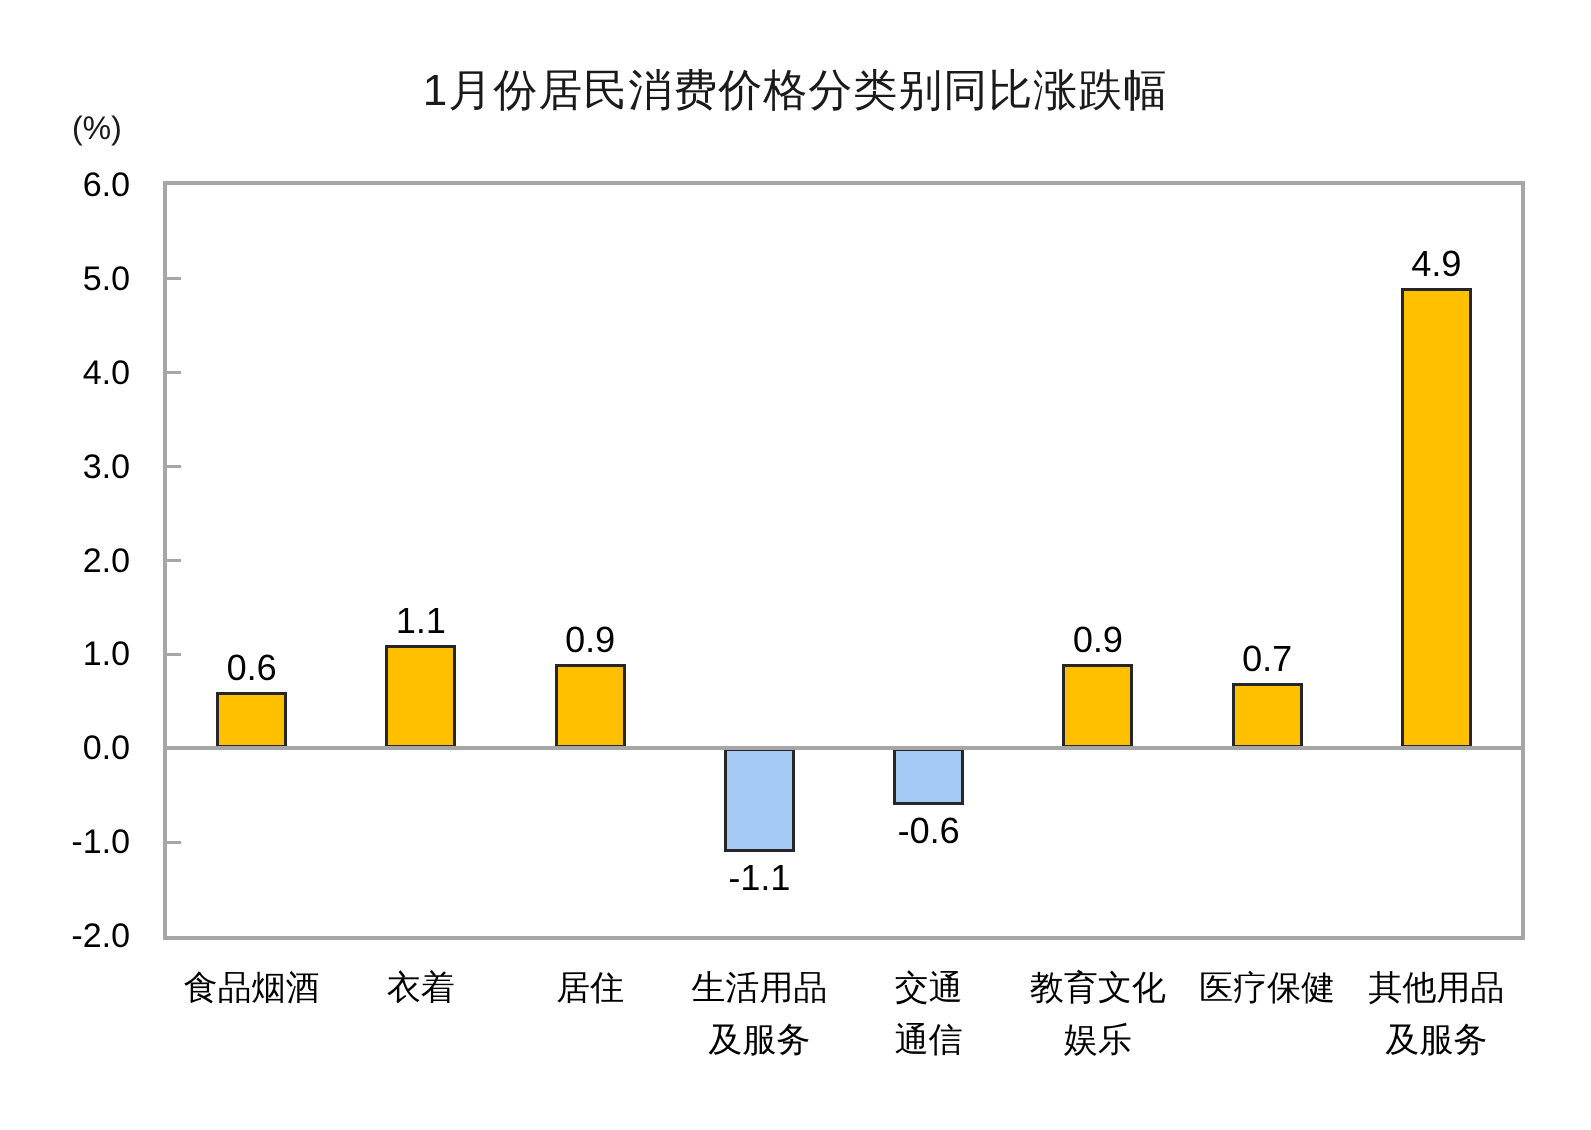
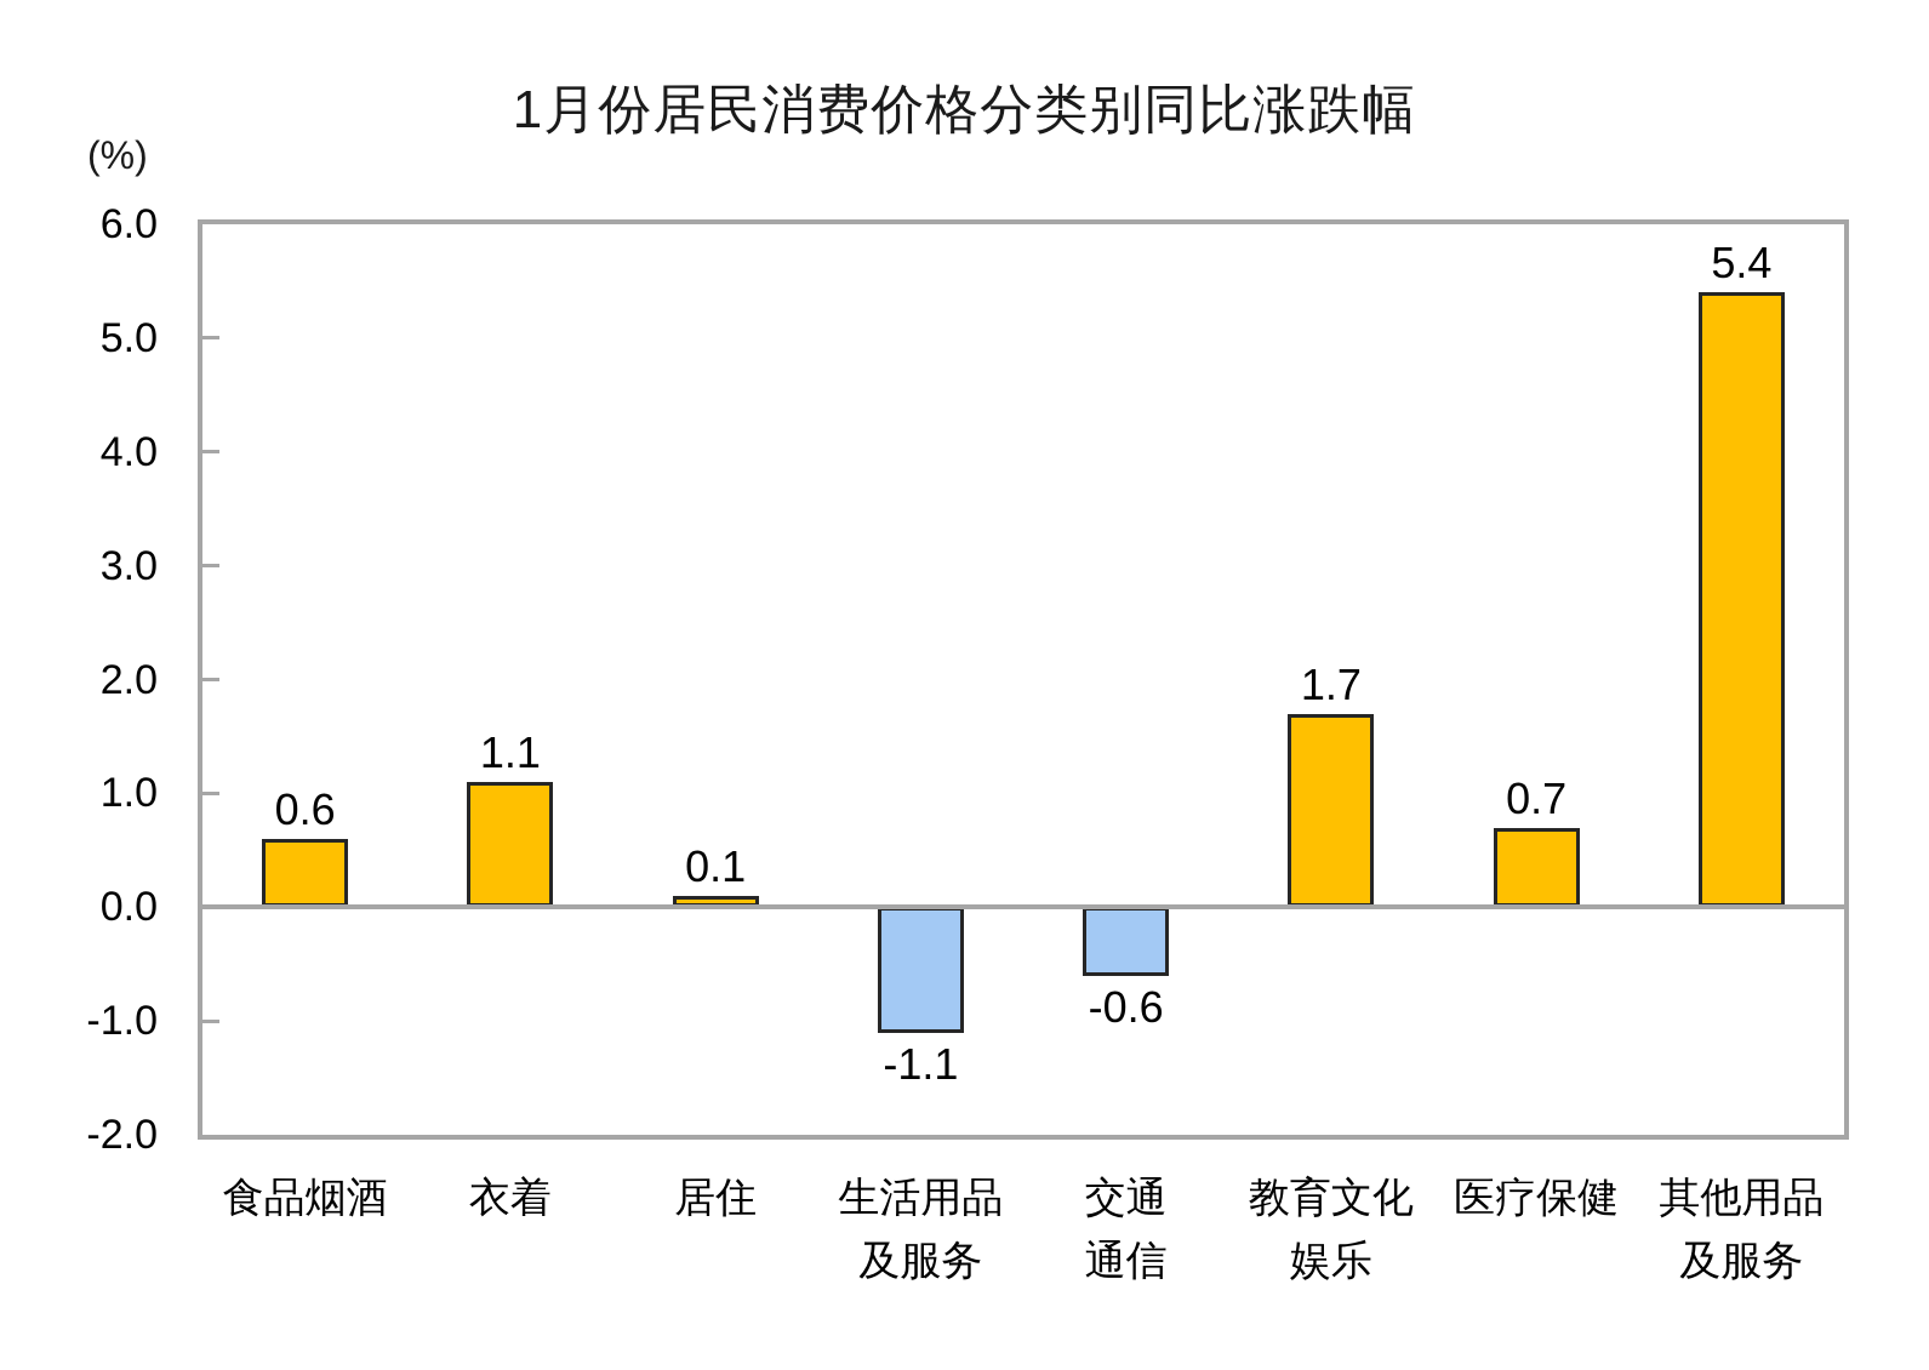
居住: 0.9 -> 0.1
教育文化娱乐: 0.9 -> 1.7
其他用品及服务: 4.9 -> 5.4
